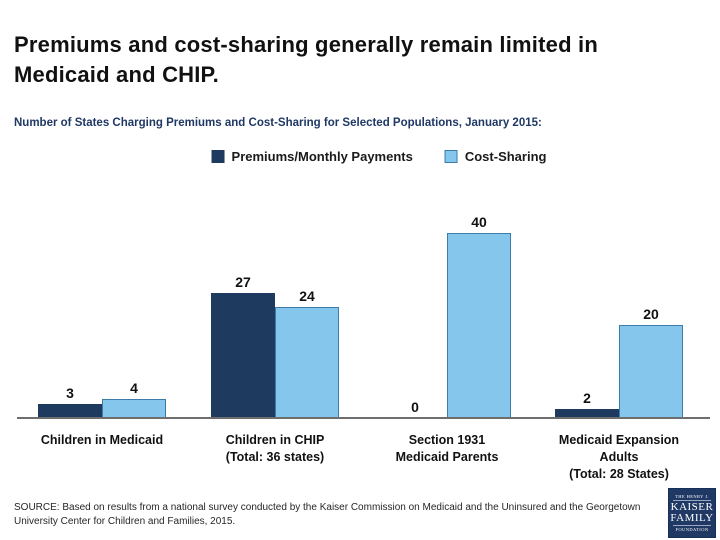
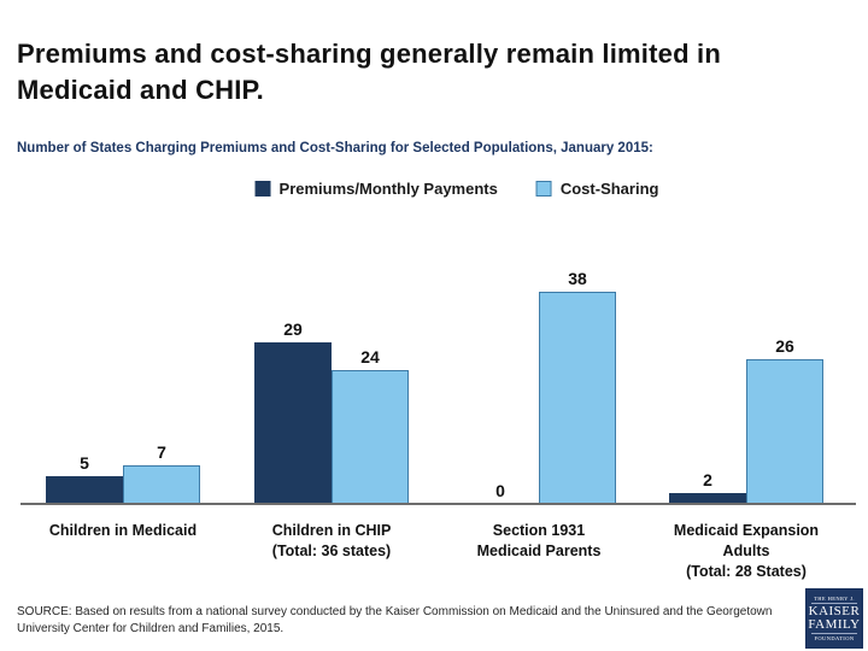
Premiums/Monthly Payments/Children in Medicaid: 3 -> 5
Cost-Sharing/Children in Medicaid: 4 -> 7
Premiums/Monthly Payments/Children in CHIP (Total: 36 states): 27 -> 29
Cost-Sharing/Section 1931 Medicaid Parents: 40 -> 38
Cost-Sharing/Medicaid Expansion Adults (Total: 28 States): 20 -> 26
